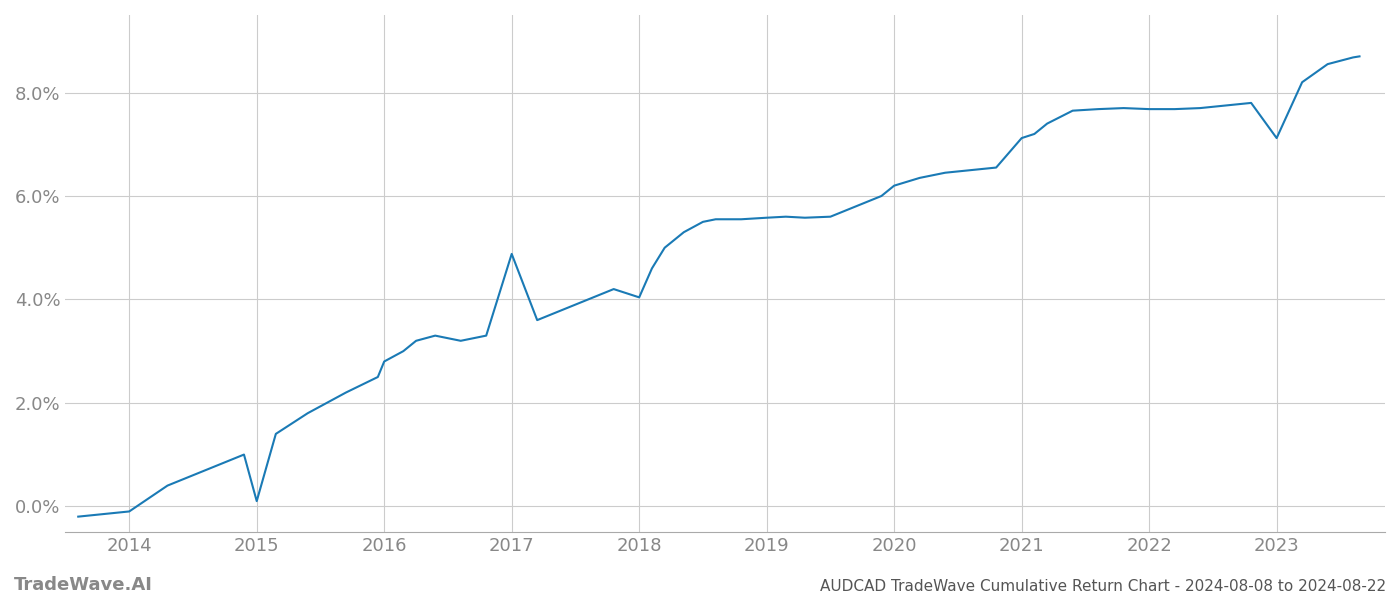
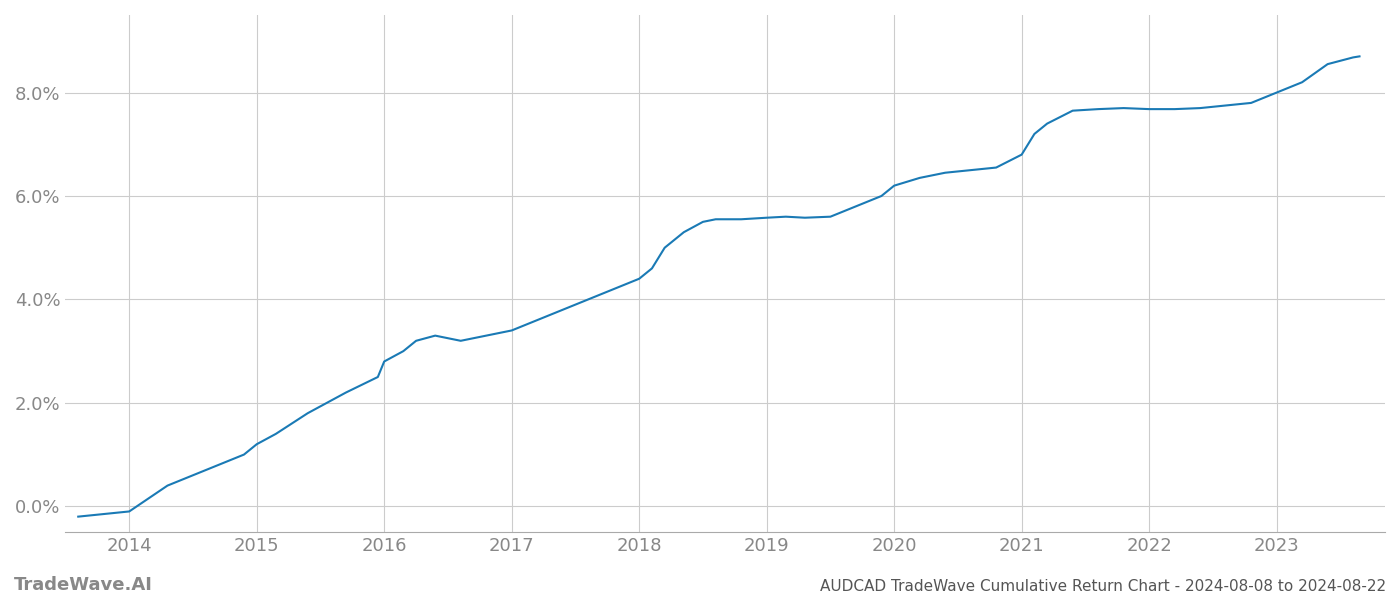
2015: 0.10% -> 1.20%
2017: 4.88% -> 3.40%
2018: 4.04% -> 4.40%
2021: 7.12% -> 6.80%
2023: 7.12% -> 8.00%
